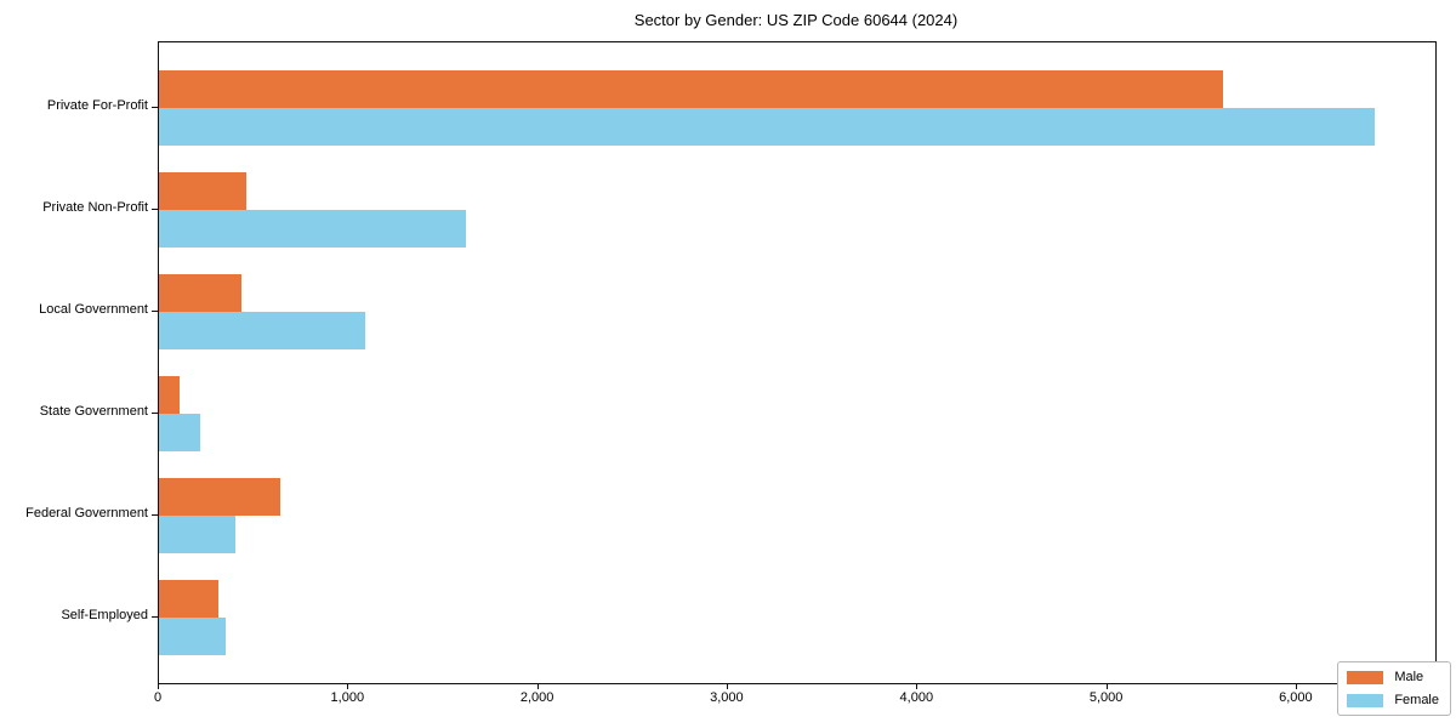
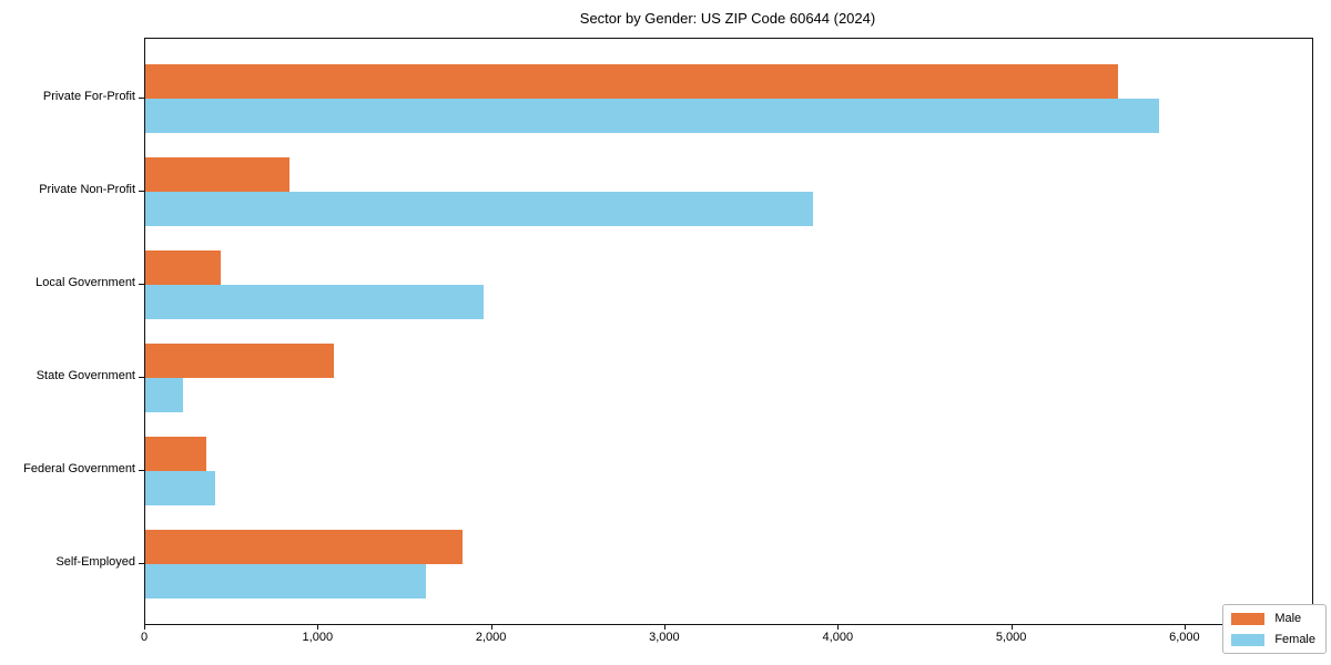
Female/Private For-Profit: 6410 -> 5850
Male/Private Non-Profit: 460 -> 830
Female/Private Non-Profit: 1620 -> 3850
Female/Local Government: 1080 -> 1950
Male/State Government: 110 -> 1090
Male/Federal Government: 640 -> 350
Male/Self-Employed: 310 -> 1830
Female/Self-Employed: 350 -> 1620
